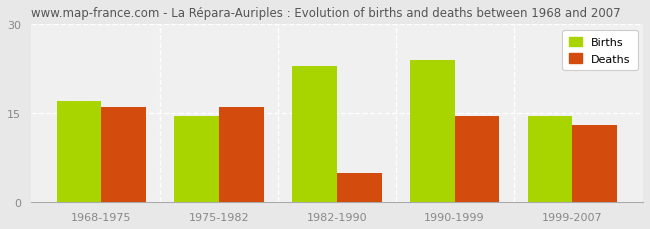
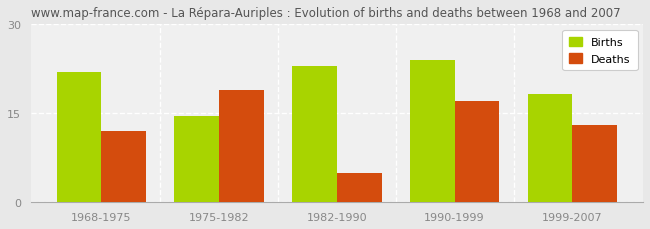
Births/1968-1975: 17.0 -> 22.0
Deaths/1968-1975: 16.0 -> 12.0
Deaths/1975-1982: 16.0 -> 19.0
Deaths/1990-1999: 14.5 -> 17.0
Births/1999-2007: 14.5 -> 18.2
